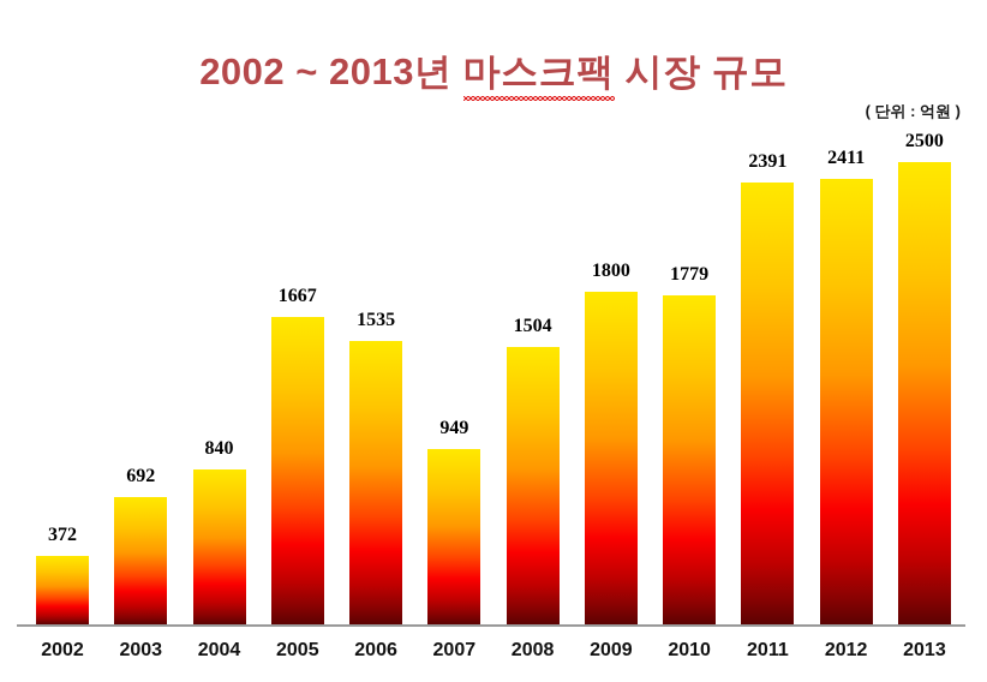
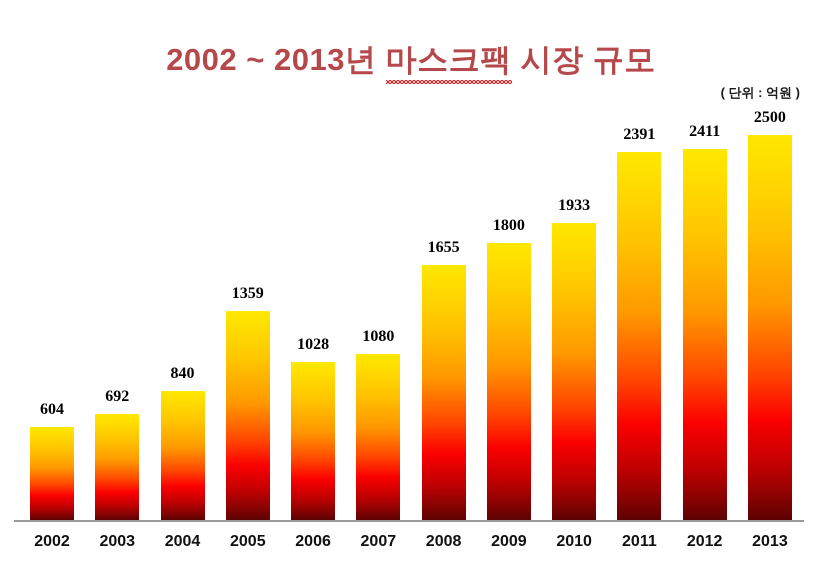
2002: 372 -> 604
2005: 1667 -> 1359
2006: 1535 -> 1028
2007: 949 -> 1080
2008: 1504 -> 1655
2010: 1779 -> 1933
